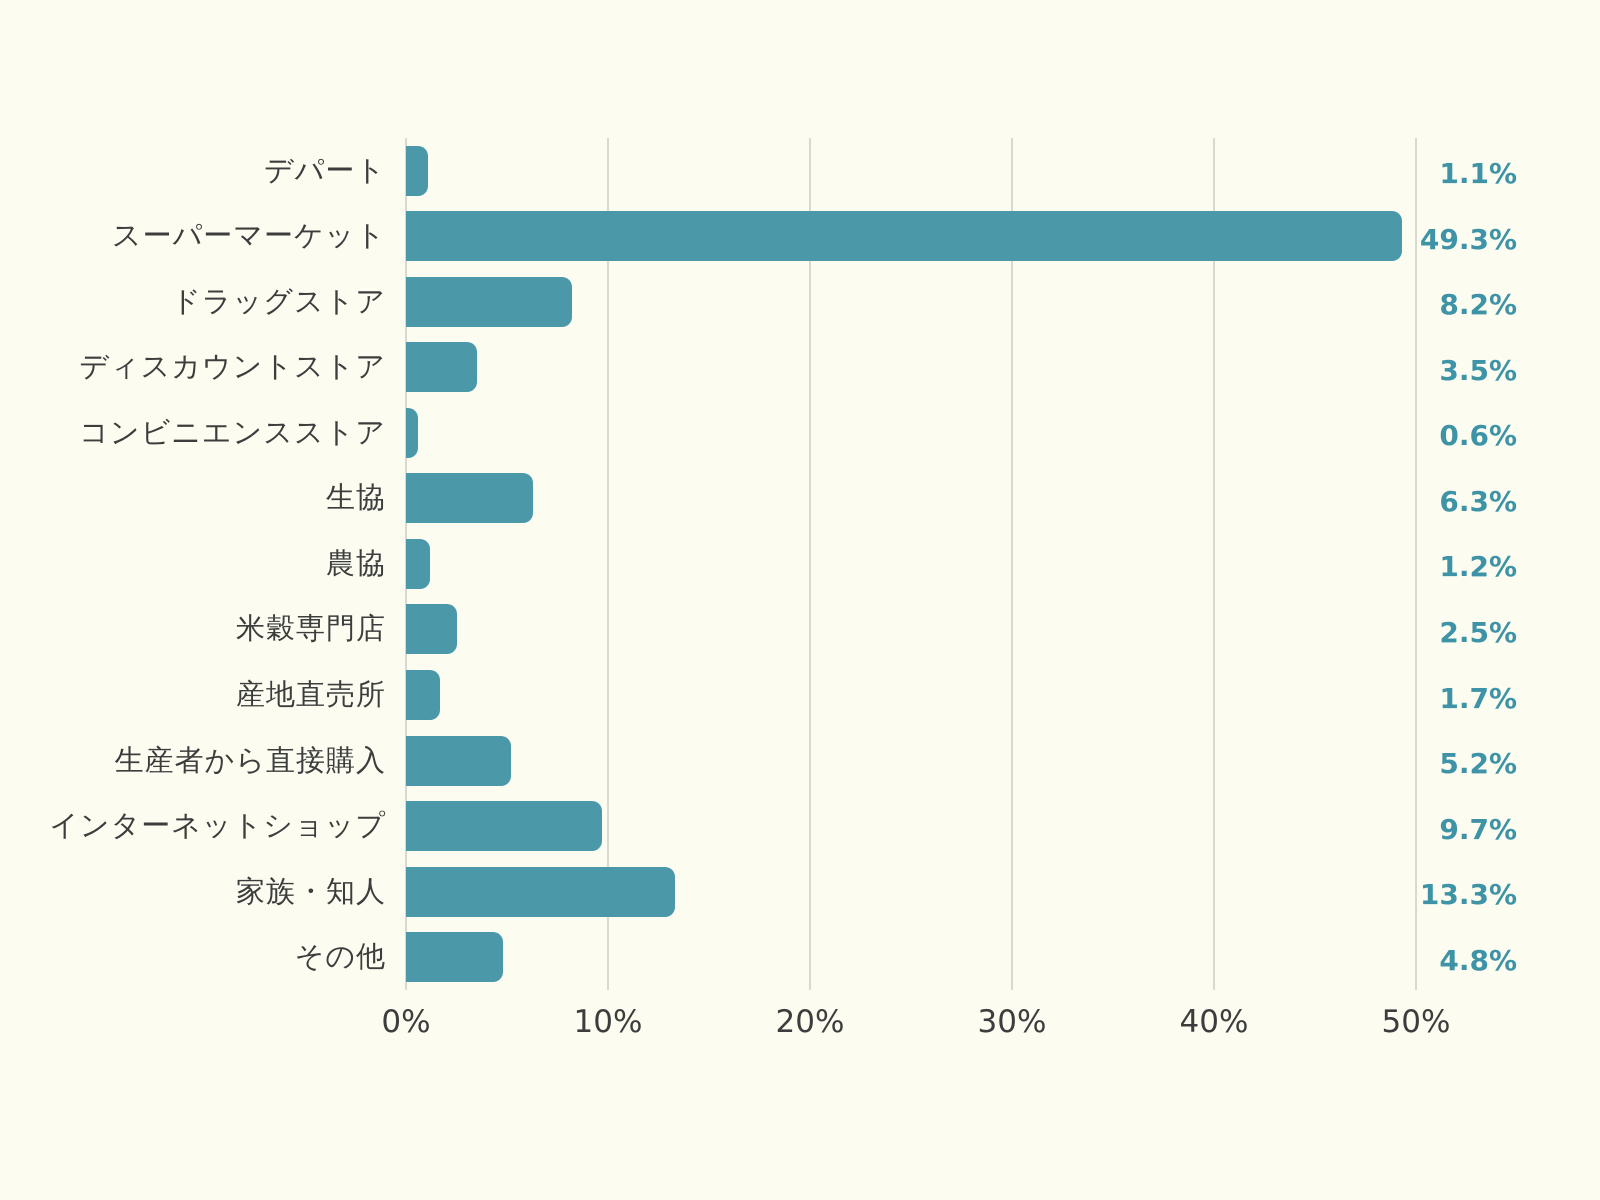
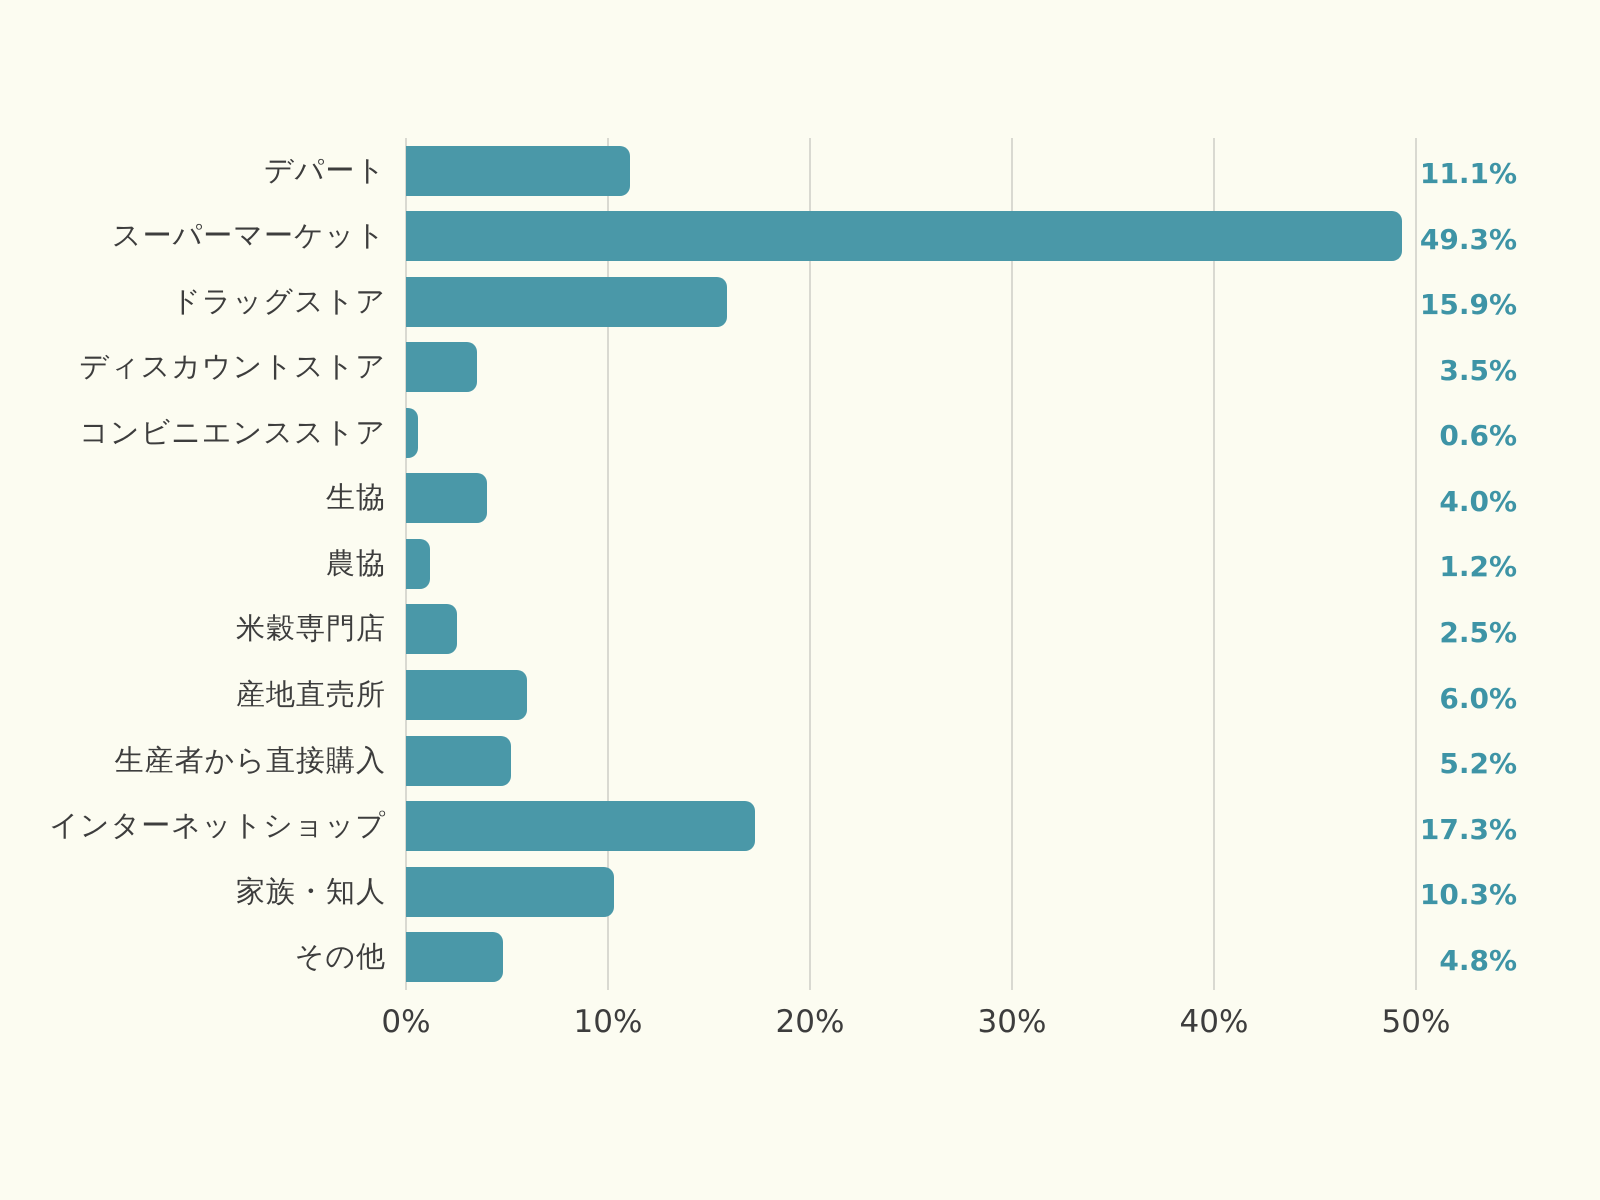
デパート: 1.1% -> 11.1%
ドラッグストア: 8.2% -> 15.9%
生協: 6.3% -> 4.0%
産地直売所: 1.7% -> 6.0%
インターネットショップ: 9.7% -> 17.3%
家族・知人: 13.3% -> 10.3%
